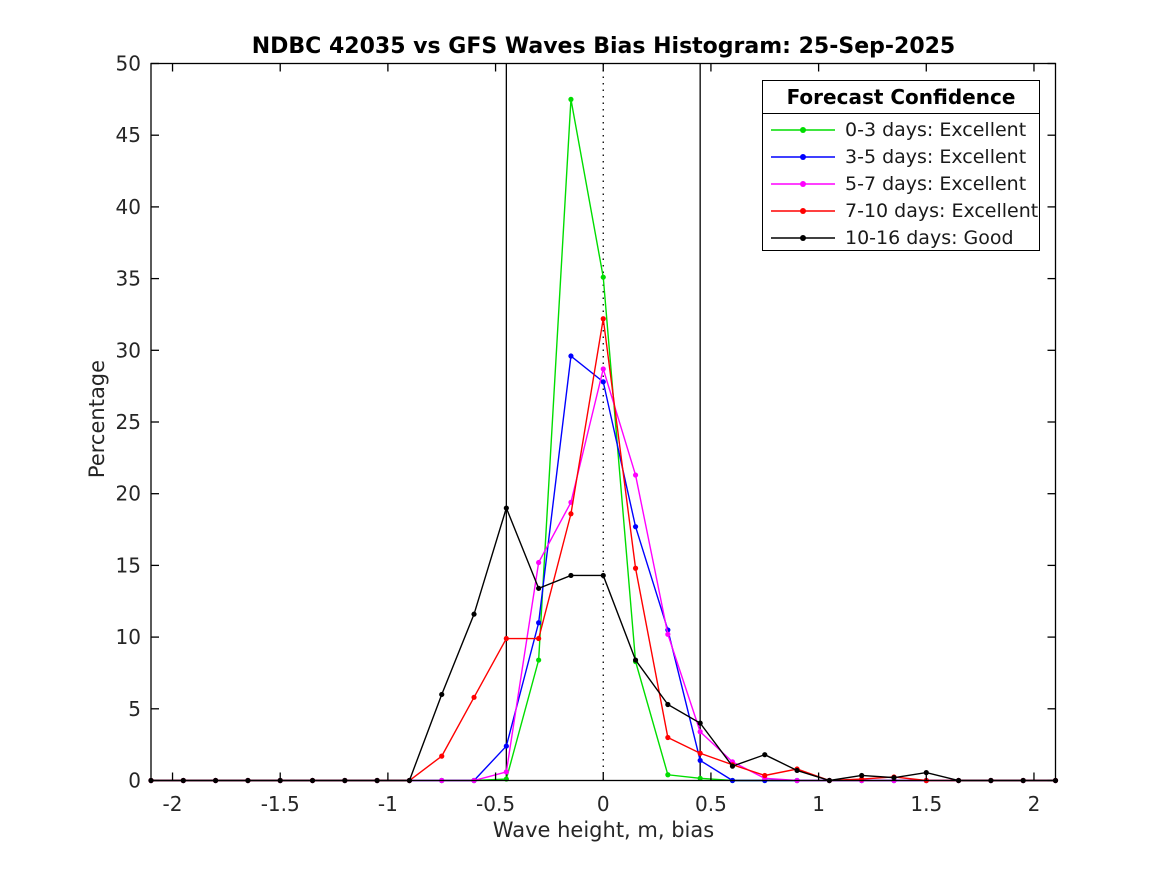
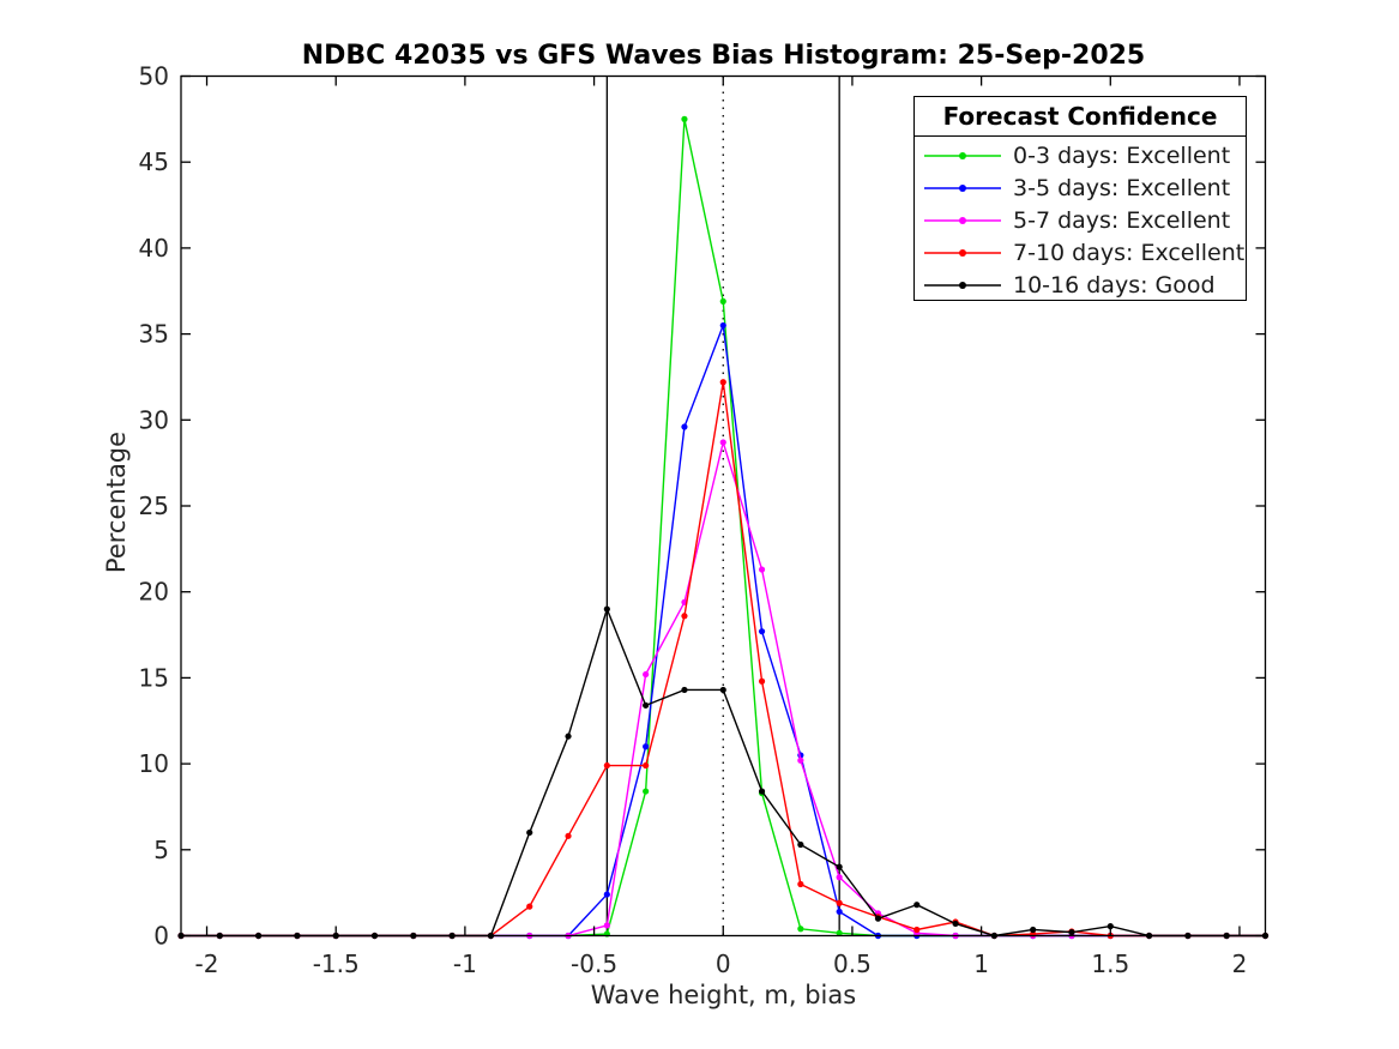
0-3 days: Excellent/0: 35.1 -> 36.9
3-5 days: Excellent/0: 27.8 -> 35.5
